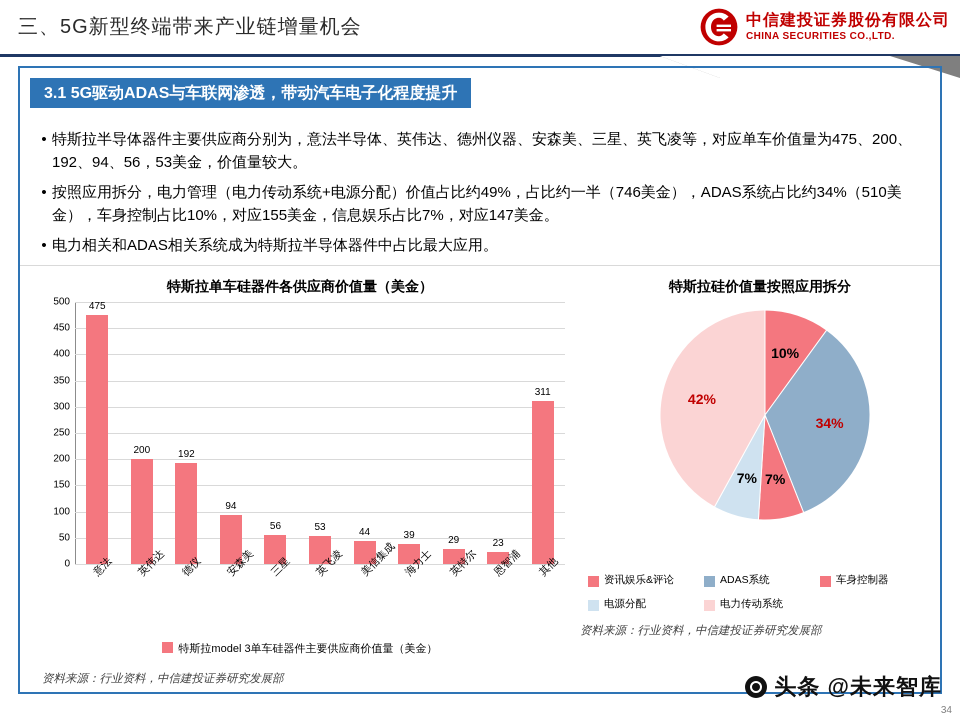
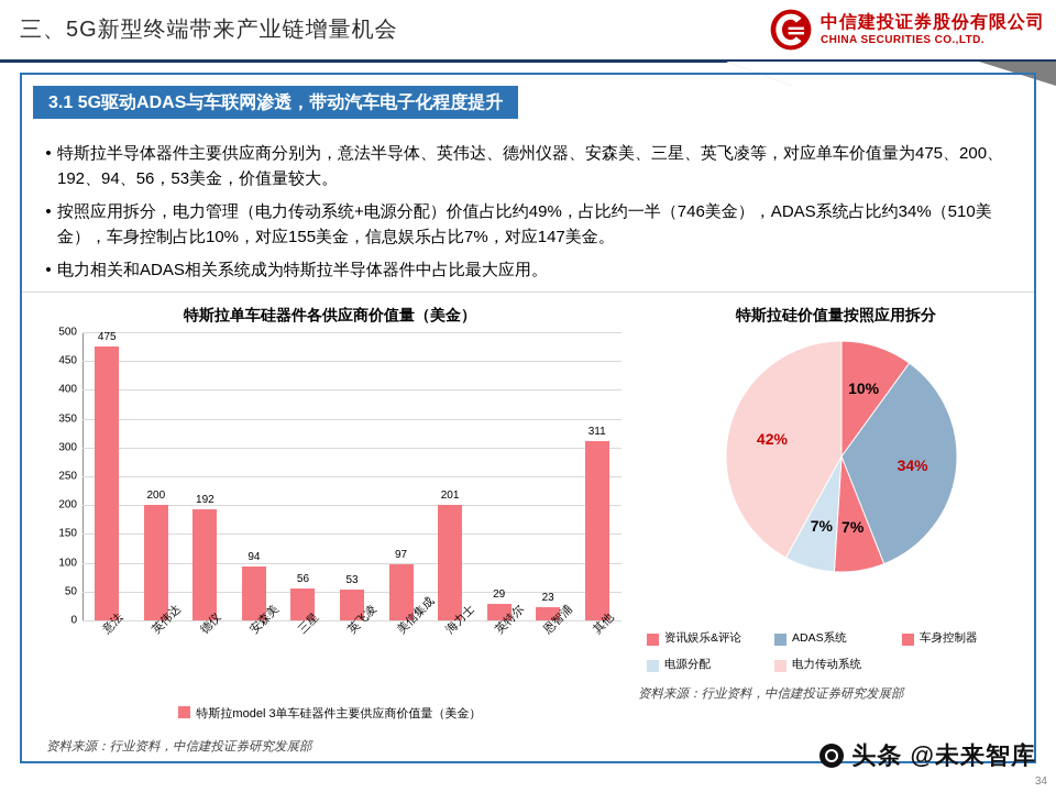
特斯拉单车硅器件各供应商价值量（美金）/美信集成: 44 -> 97
特斯拉单车硅器件各供应商价值量（美金）/海力士: 39 -> 201
